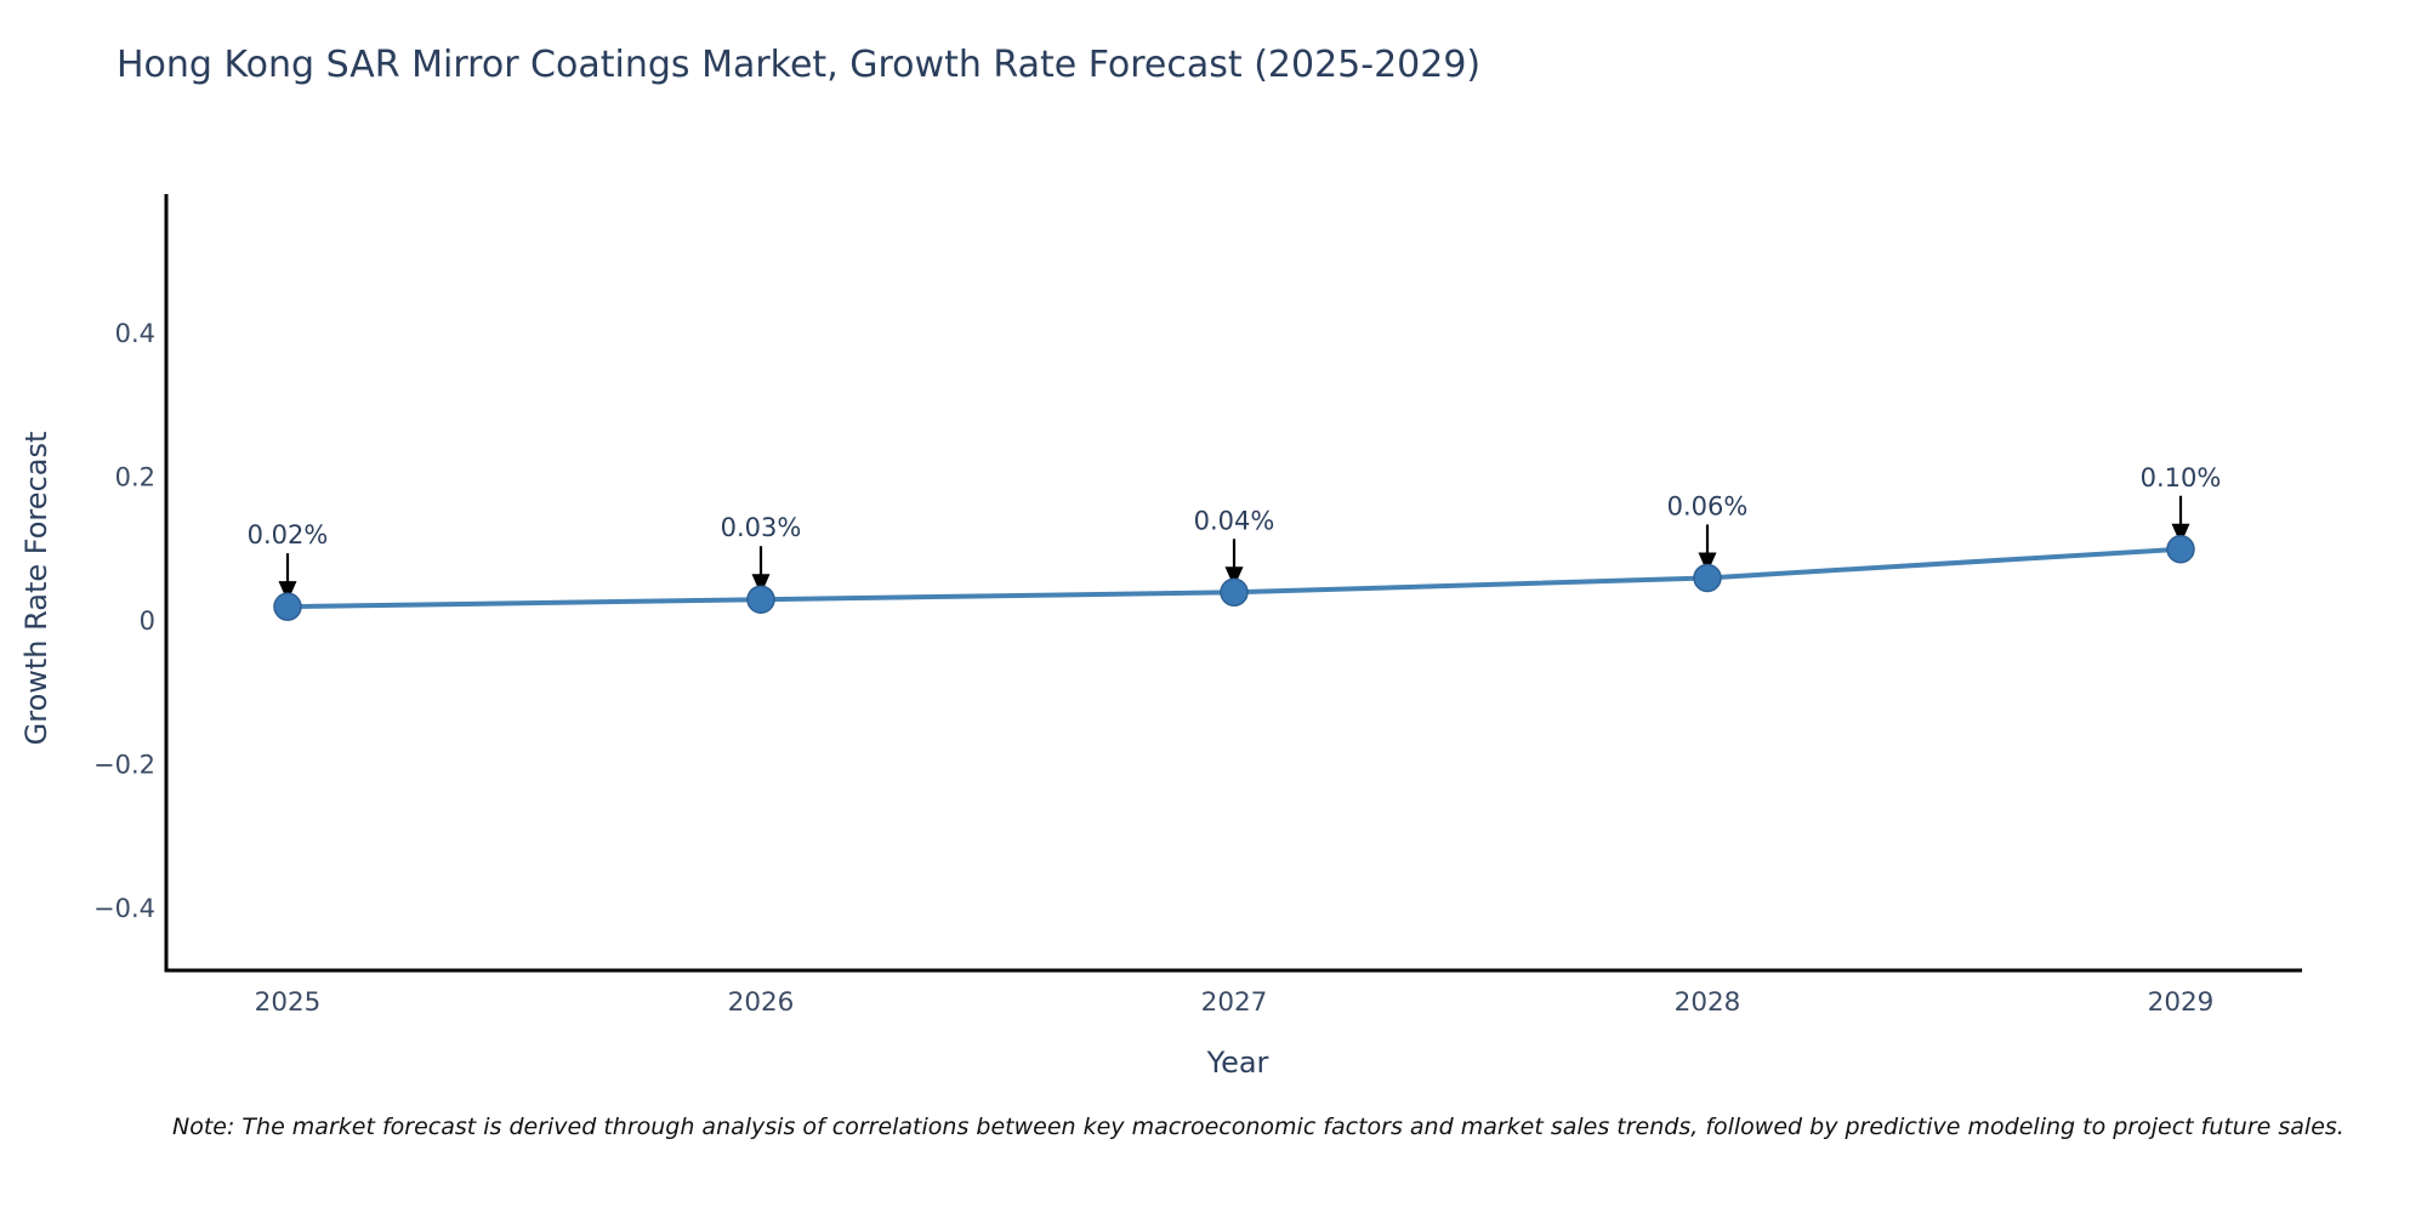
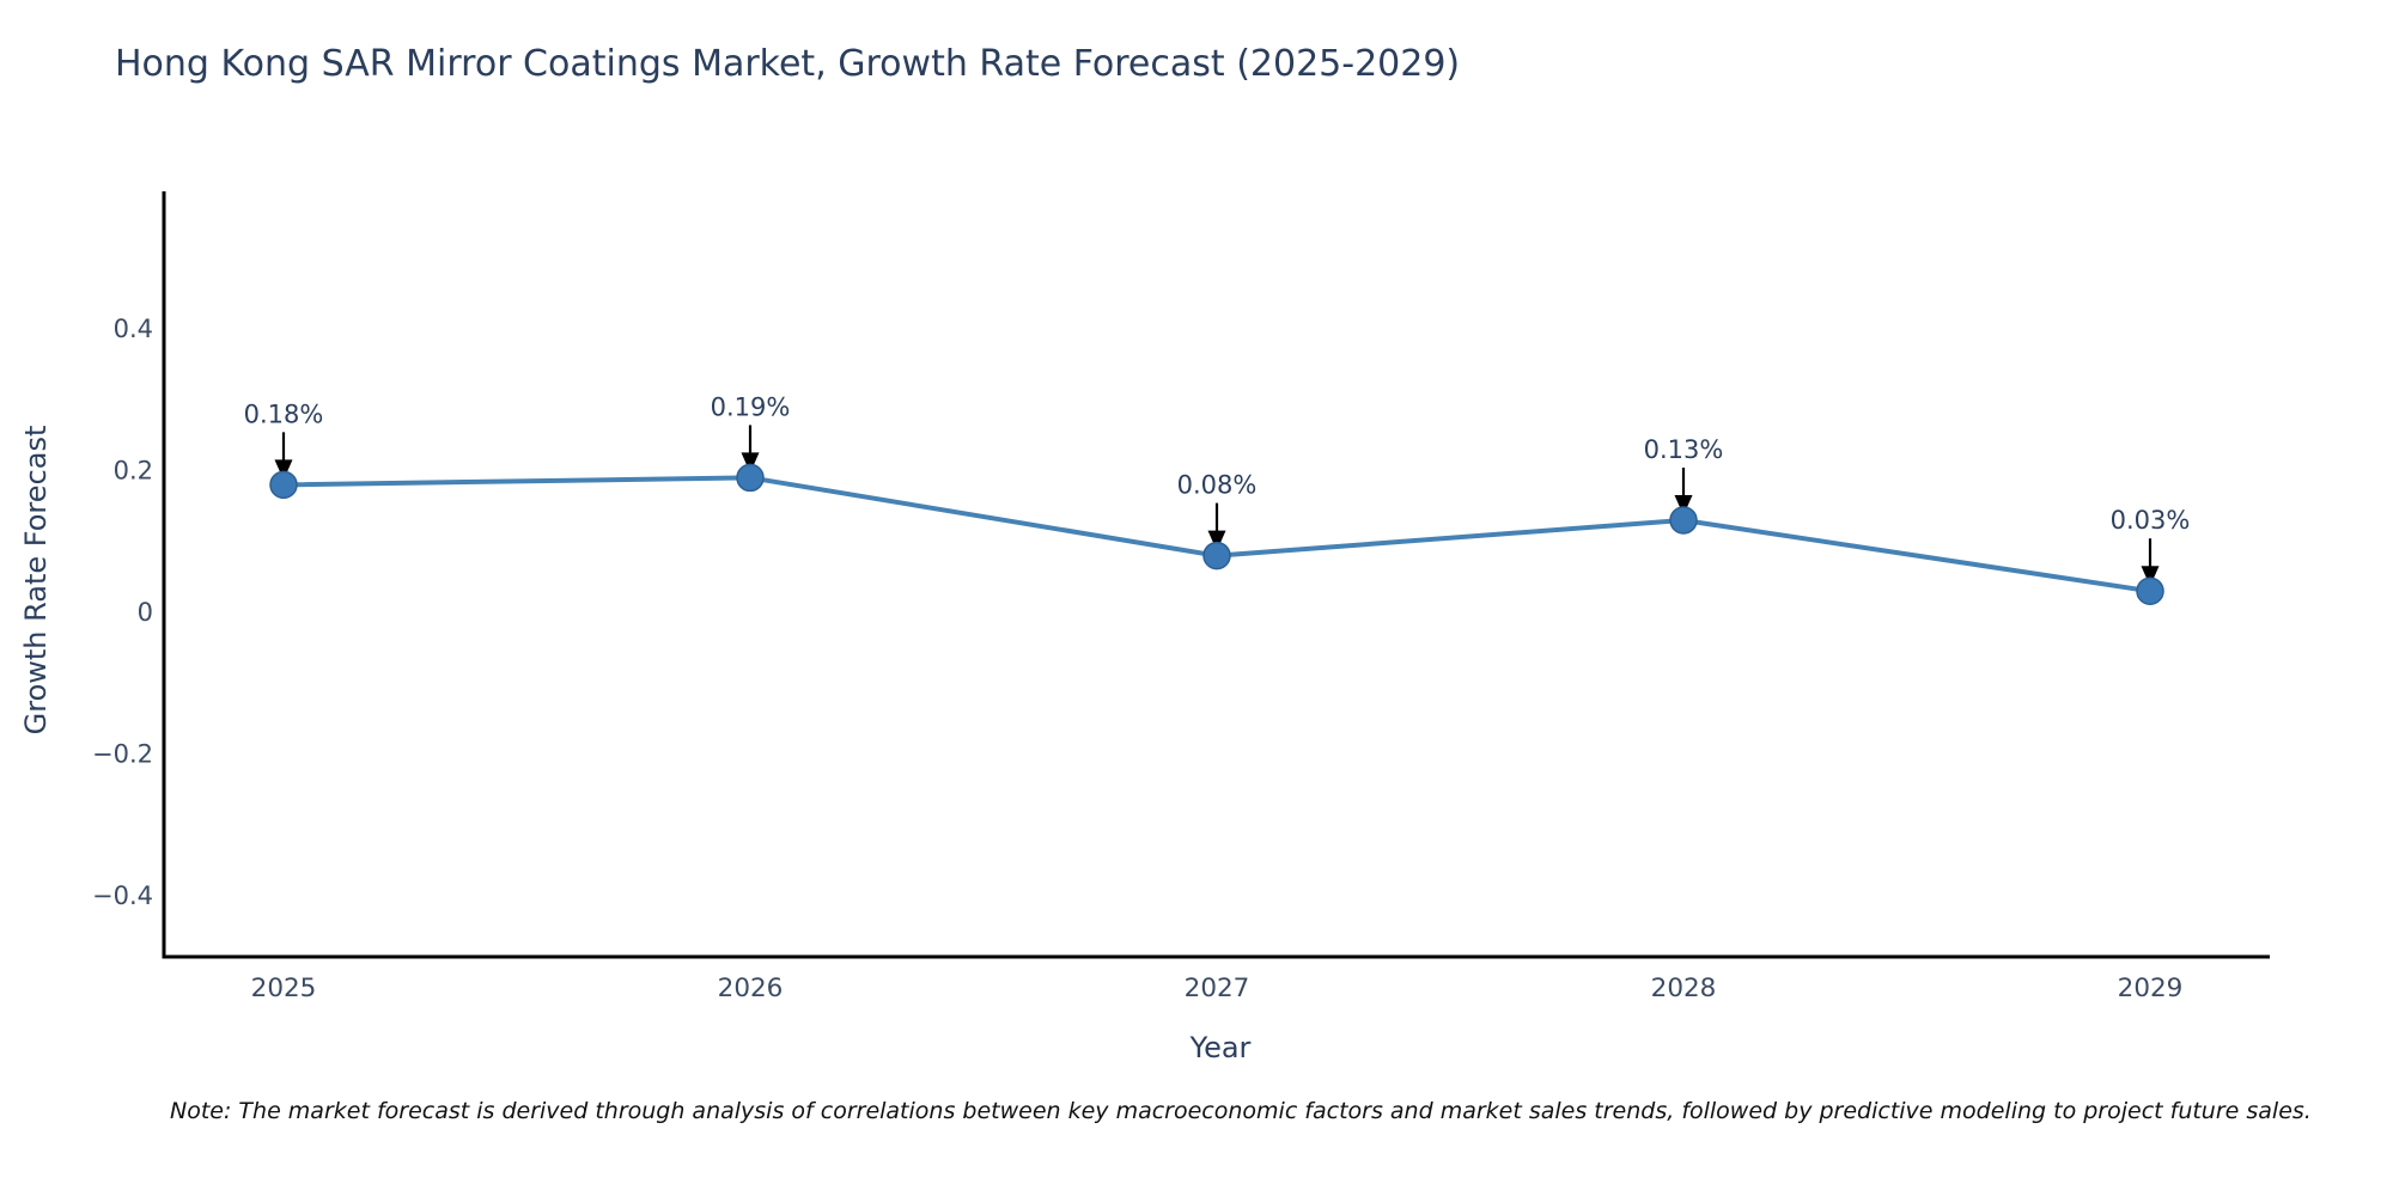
2025: 0.02% -> 0.18%
2026: 0.03% -> 0.19%
2027: 0.04% -> 0.08%
2028: 0.06% -> 0.13%
2029: 0.10% -> 0.03%
